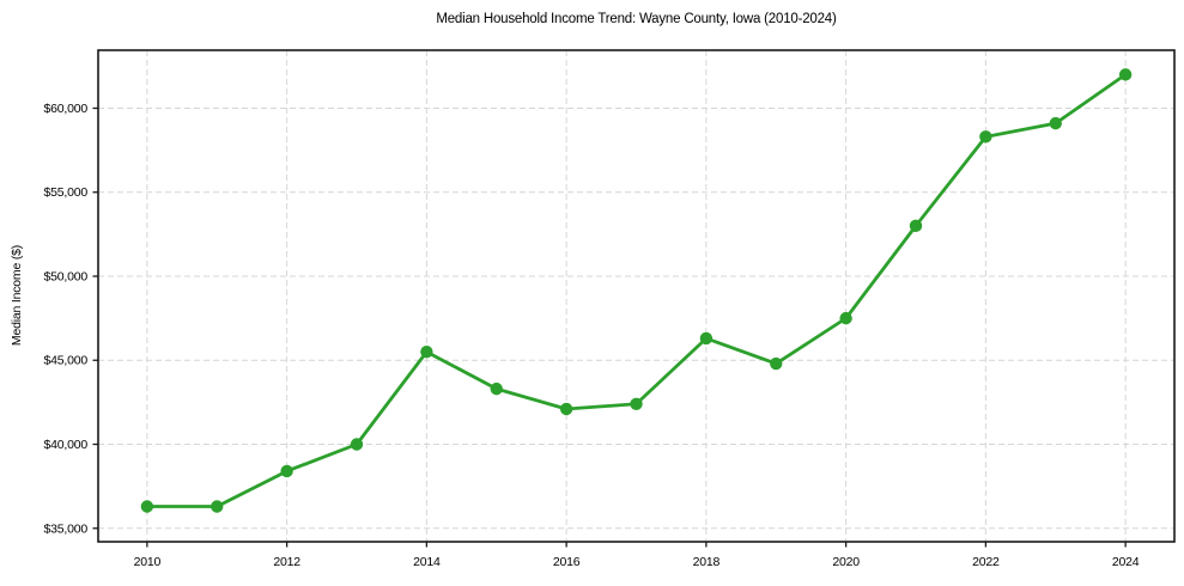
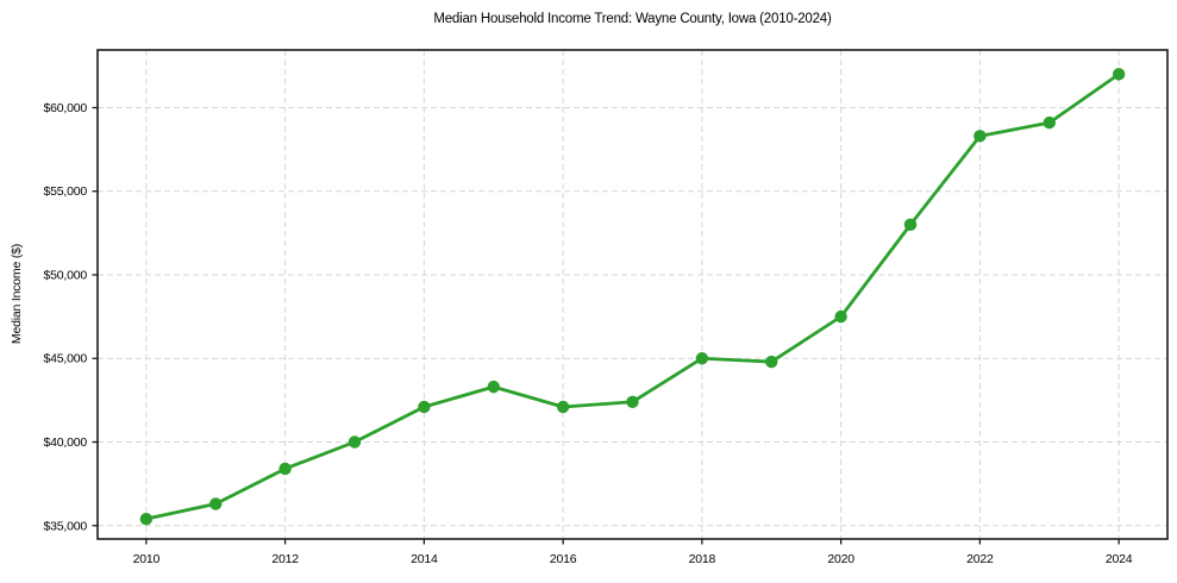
2010: $36300 -> $35400
2014: $45500 -> $42100
2018: $46300 -> $45000
